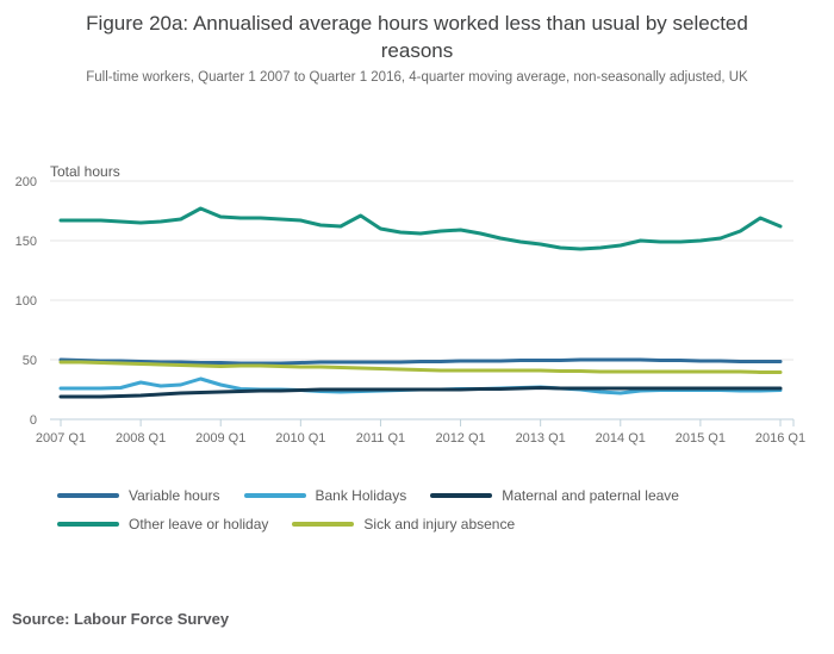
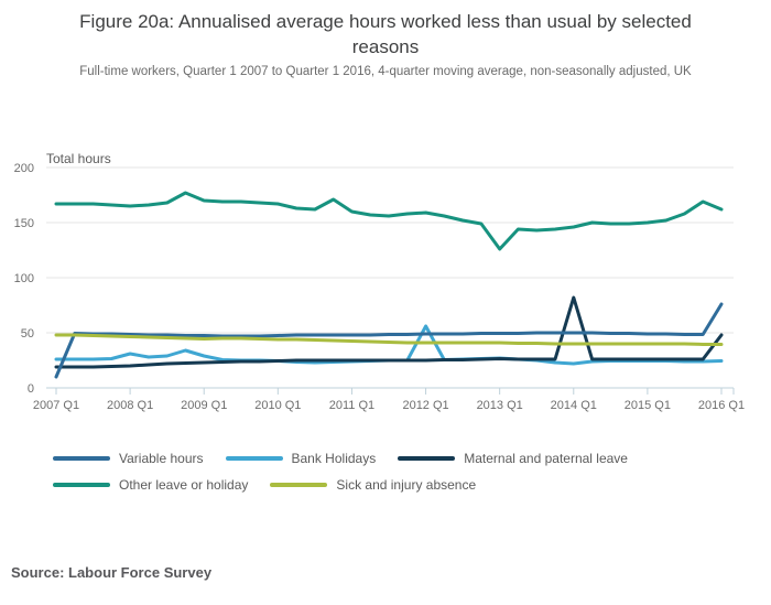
Variable hours/2007 Q1: 50 -> 10
Bank Holidays/2012 Q1: 26 -> 56
Other leave or holiday/2013 Q1: 147 -> 126
Maternal and paternal leave/2014 Q1: 26 -> 82
Variable hours/2016 Q1: 48 -> 76
Maternal and paternal leave/2016 Q1: 26 -> 48
